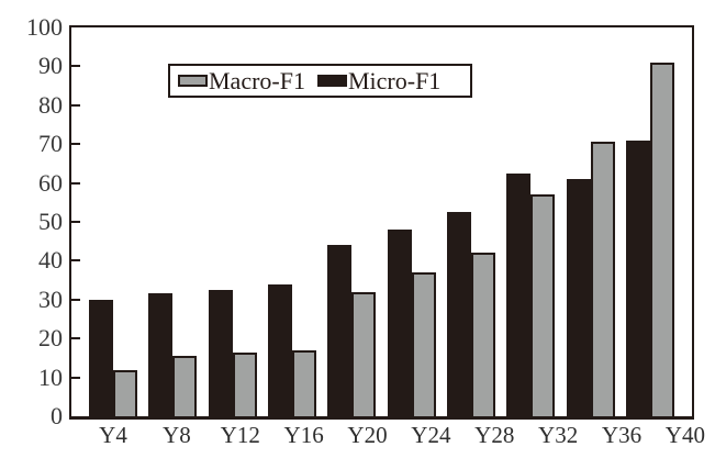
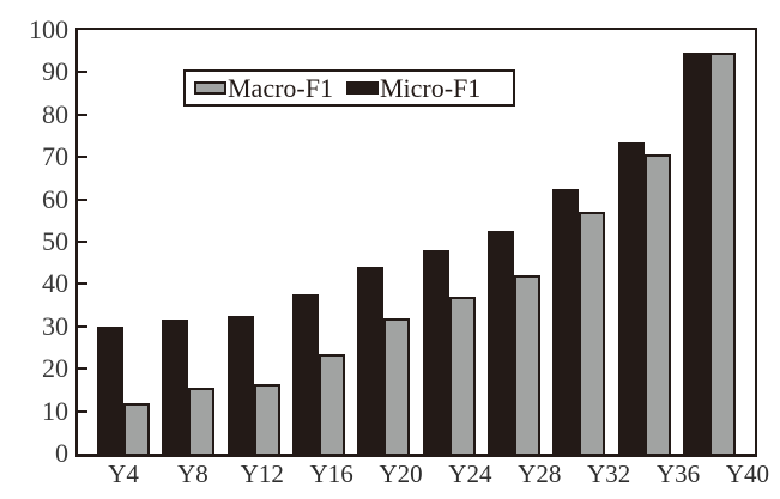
Macro-F1/Y16: 17 -> 24
Micro-F1/Y16: 34 -> 38
Micro-F1/Y36: 61 -> 74
Macro-F1/Y40: 91 -> 94
Micro-F1/Y40: 71 -> 94
